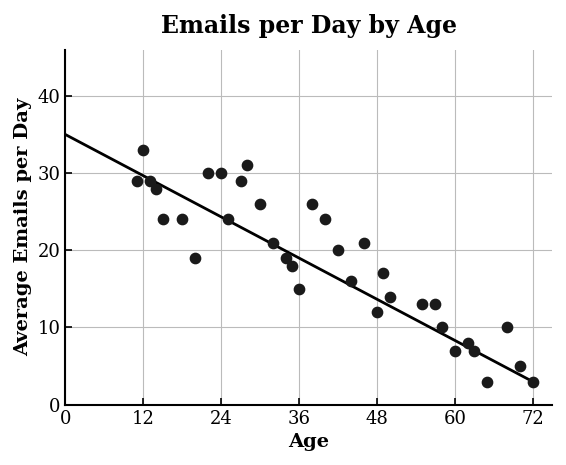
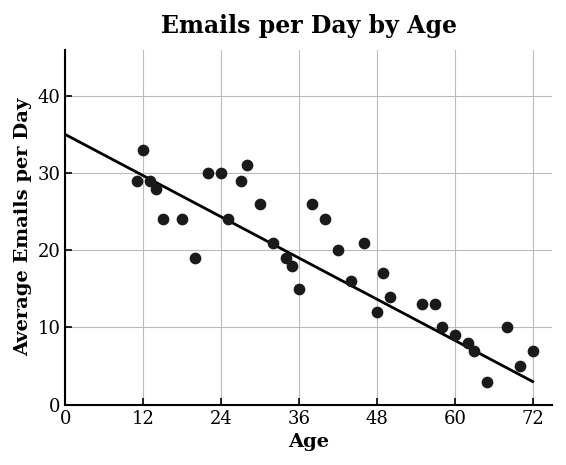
60: 7 -> 9
72: 3 -> 7
